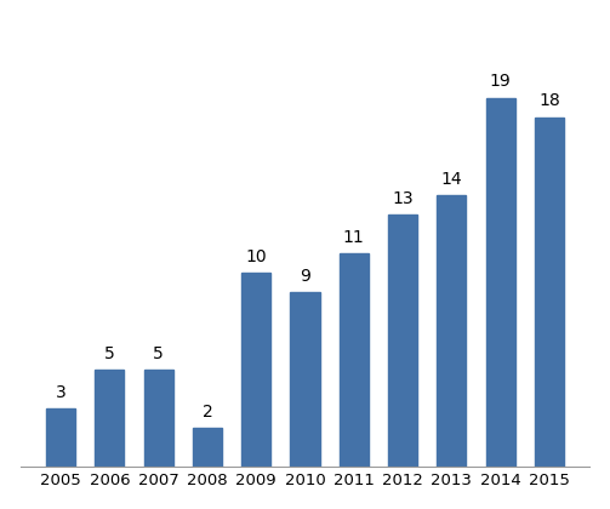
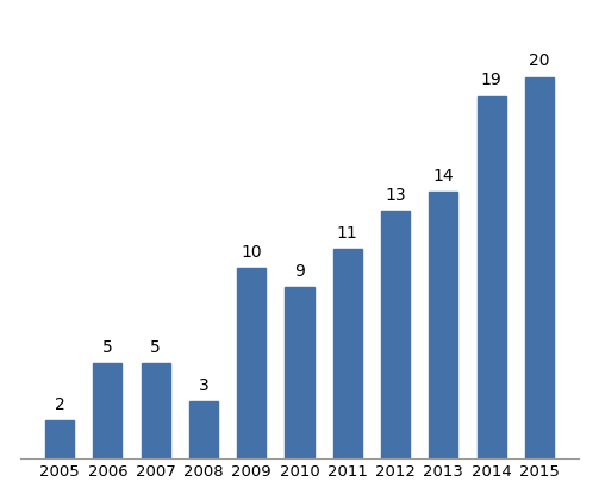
2005: 3 -> 2
2008: 2 -> 3
2015: 18 -> 20
